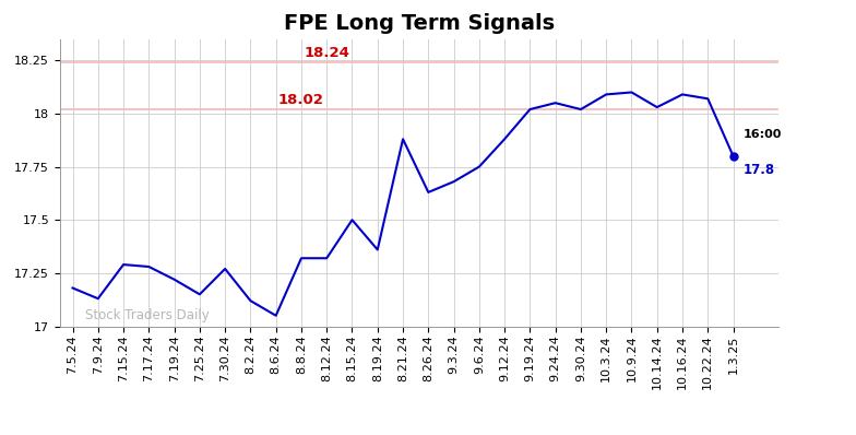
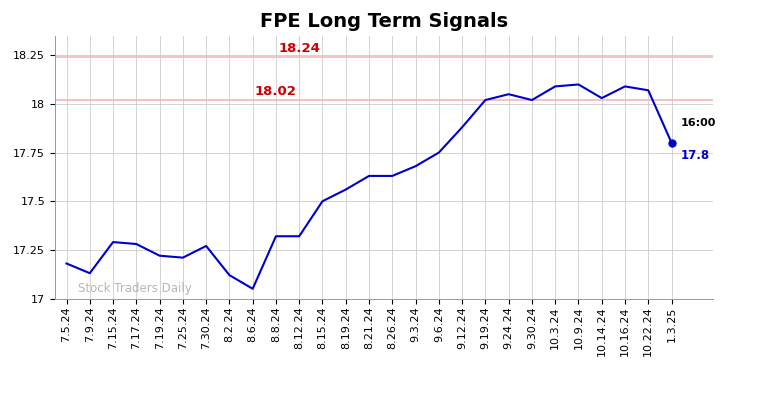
7.25.24: 17.15 -> 17.21
8.19.24: 17.36 -> 17.56
8.21.24: 17.88 -> 17.63
